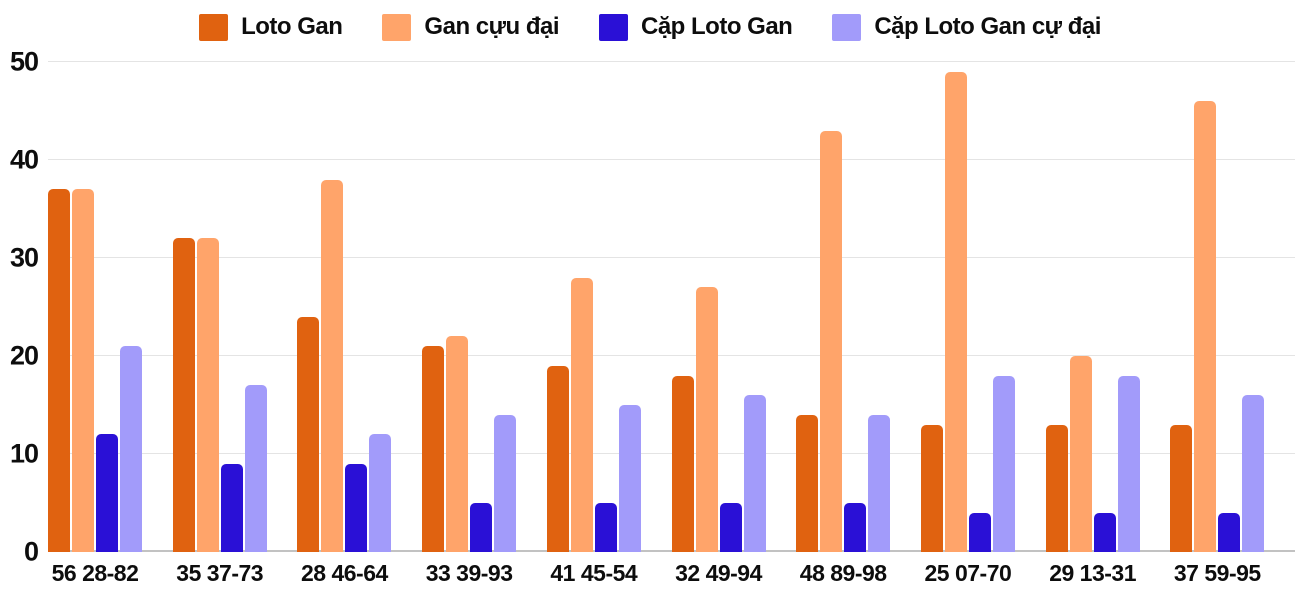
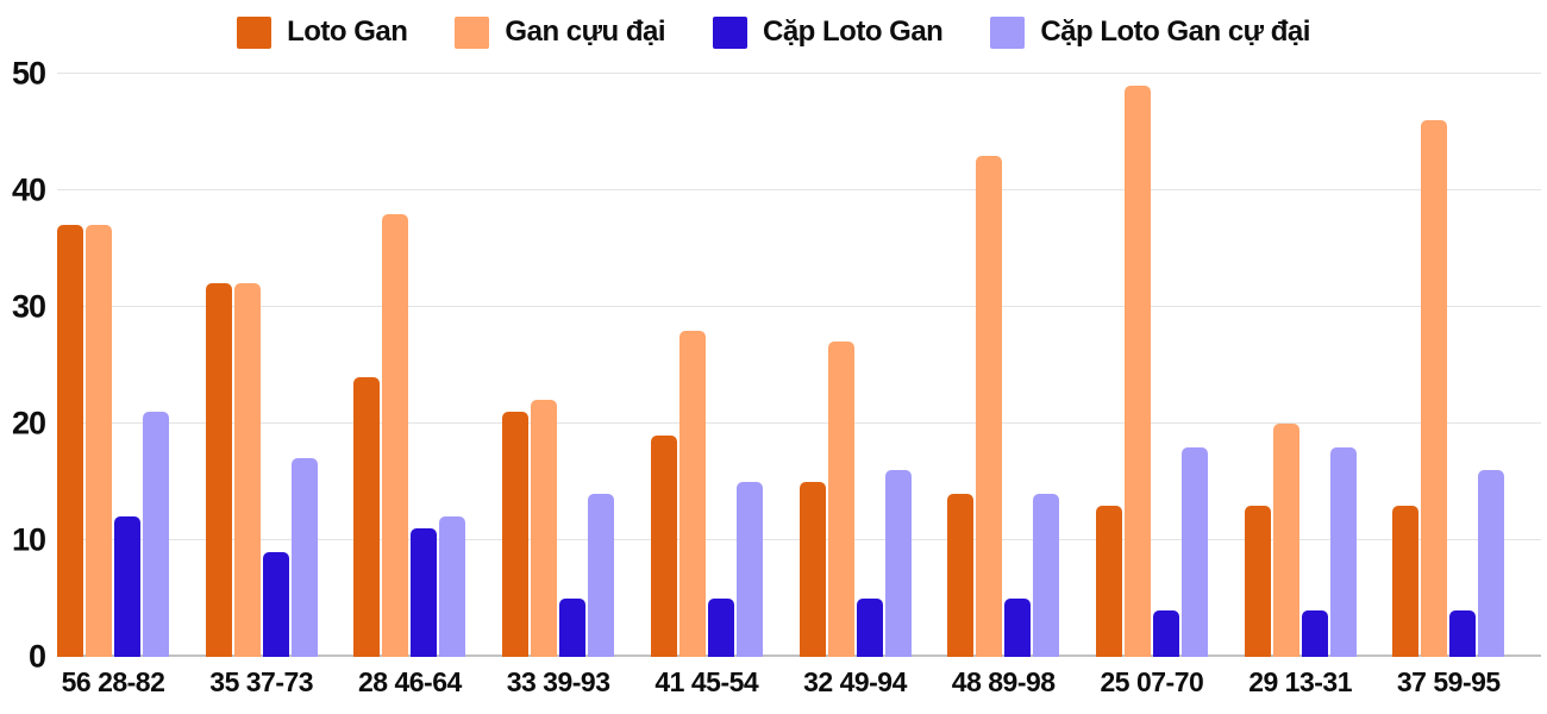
Cặp Loto Gan/28 46-64: 9 -> 11
Loto Gan/32 49-94: 18 -> 15
